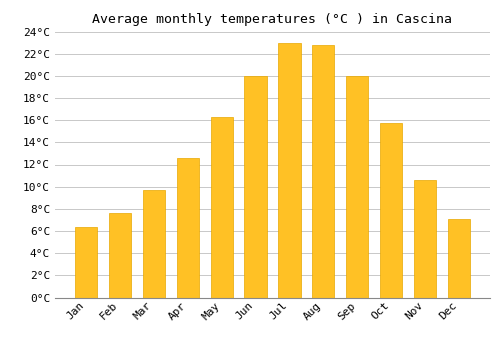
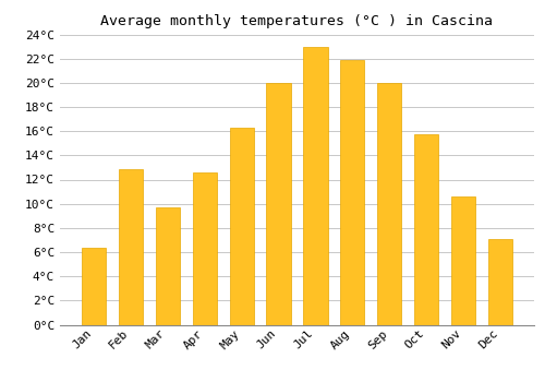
Feb: 7.6°C -> 12.9°C
Aug: 22.8°C -> 21.9°C
